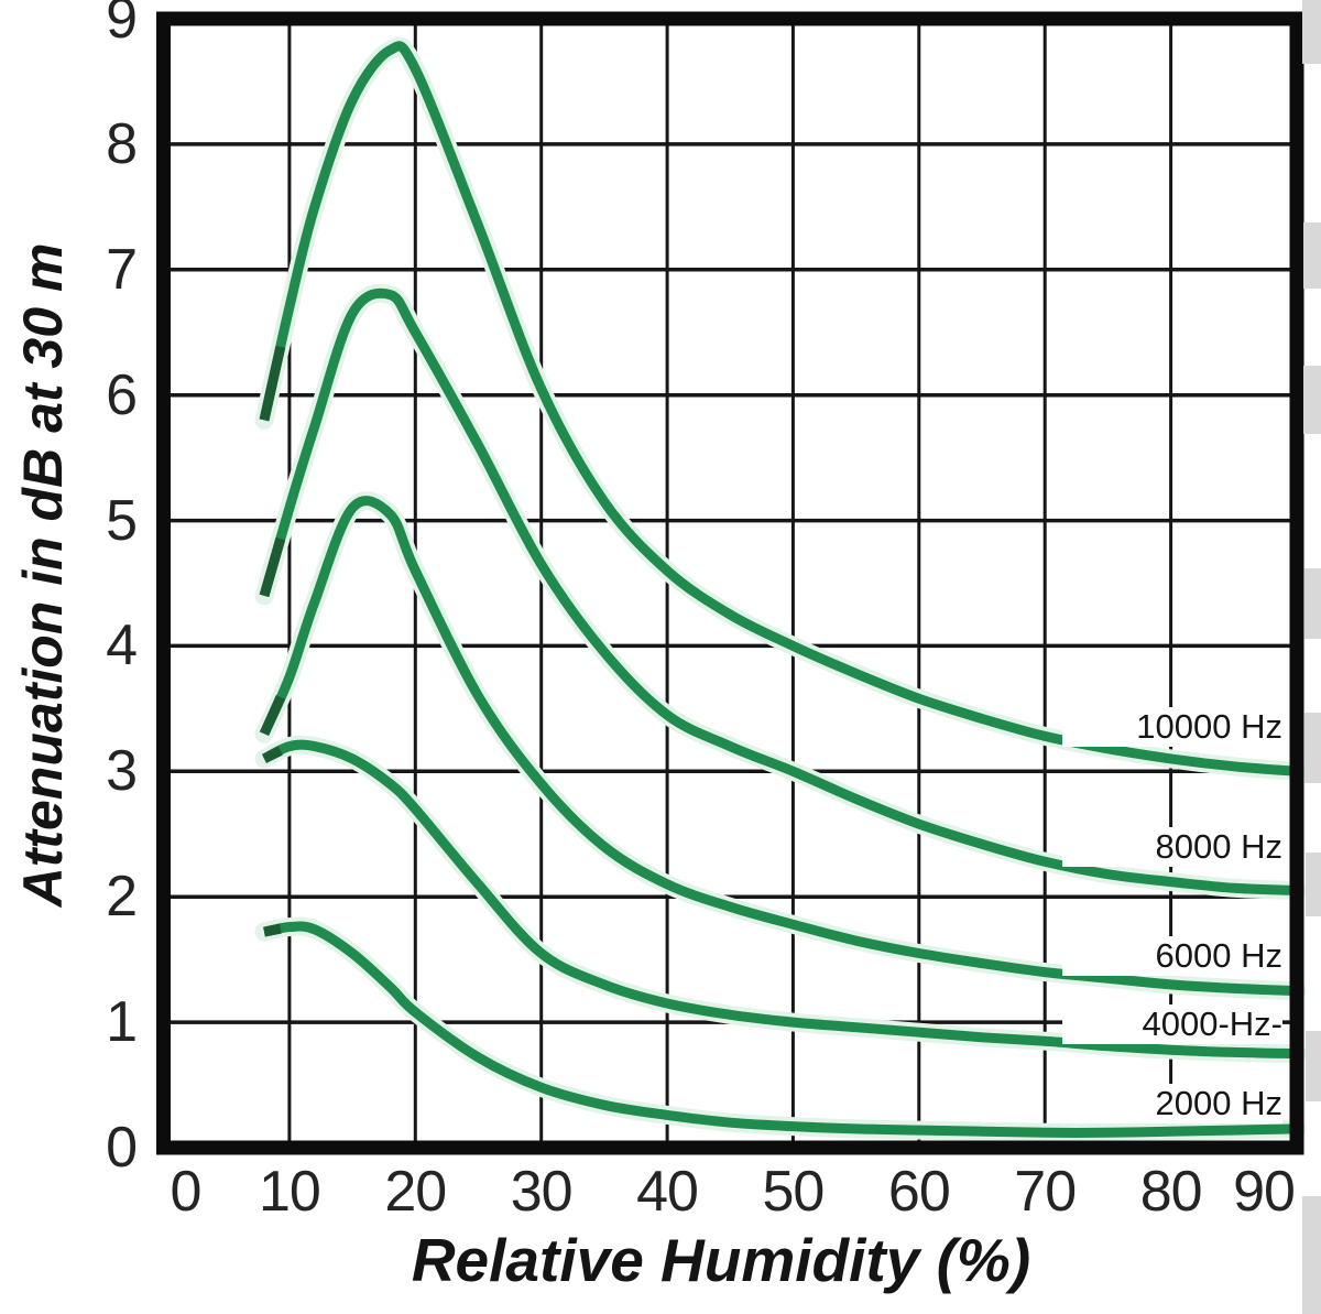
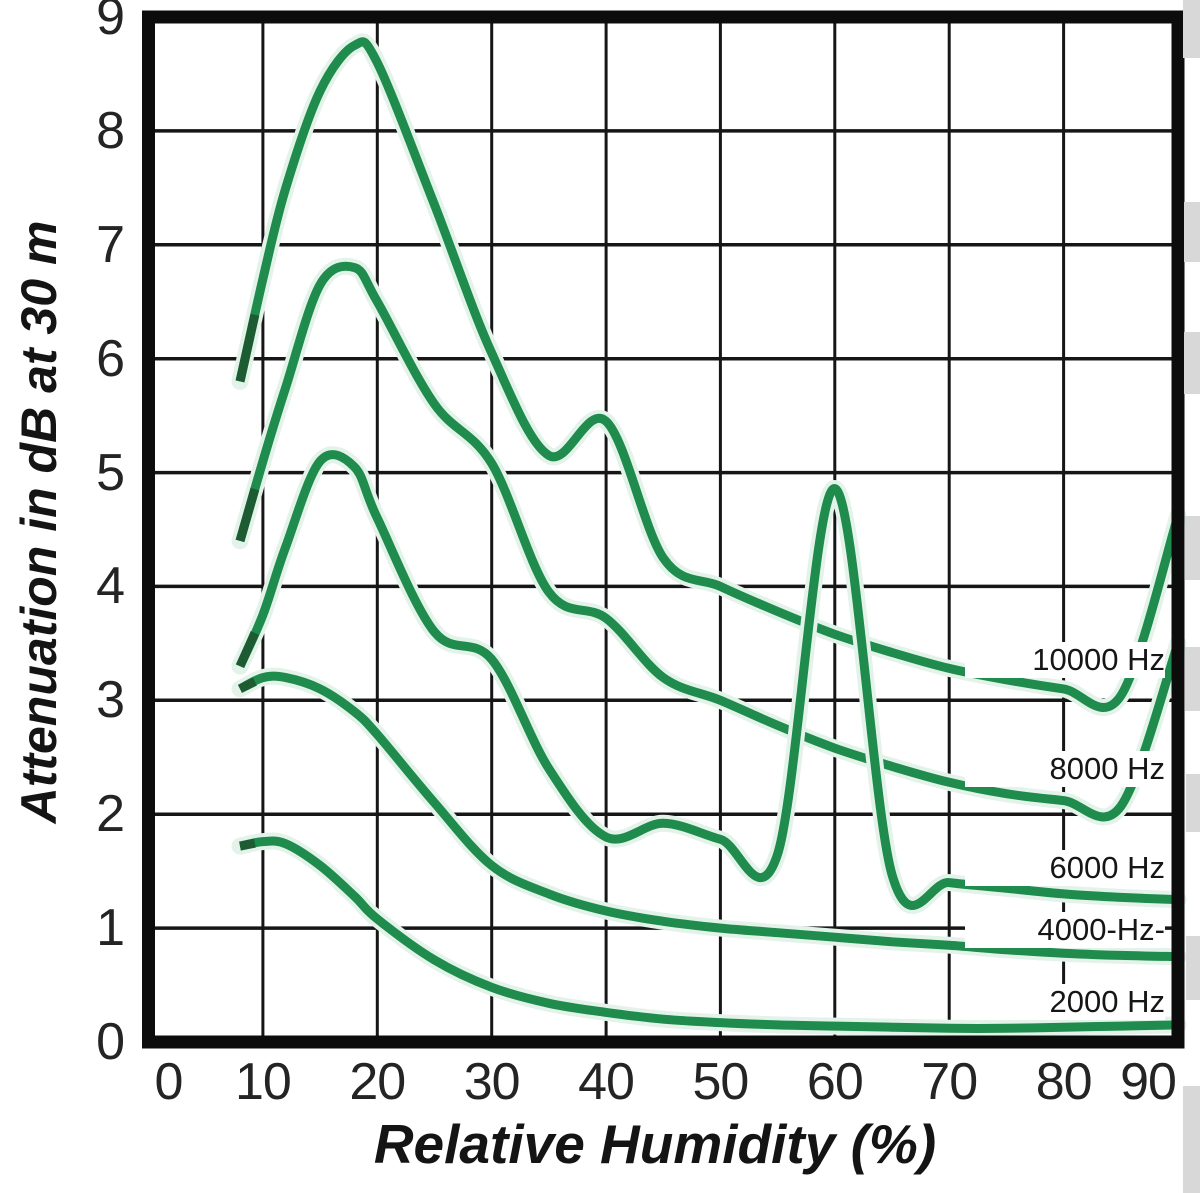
8000 Hz/30: 4.65 -> 5.08
6000 Hz/30: 2.90 -> 3.36
10000 Hz/40: 4.60 -> 5.45
8000 Hz/40: 3.45 -> 3.72
6000 Hz/40: 2.10 -> 1.80
6000 Hz/60: 1.55 -> 4.86
10000 Hz/90: 3.00 -> 4.62
8000 Hz/90: 2.05 -> 3.50
